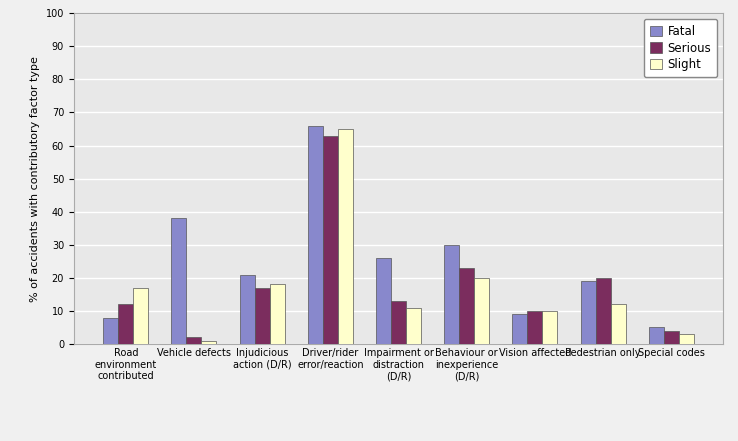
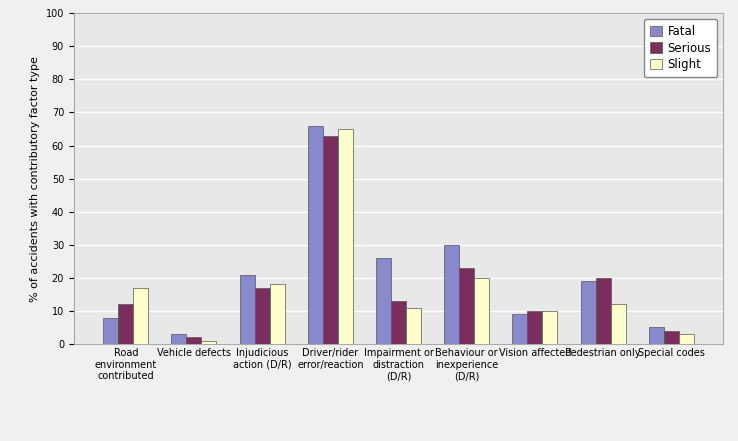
Fatal/Vehicle defects: 38 -> 3
